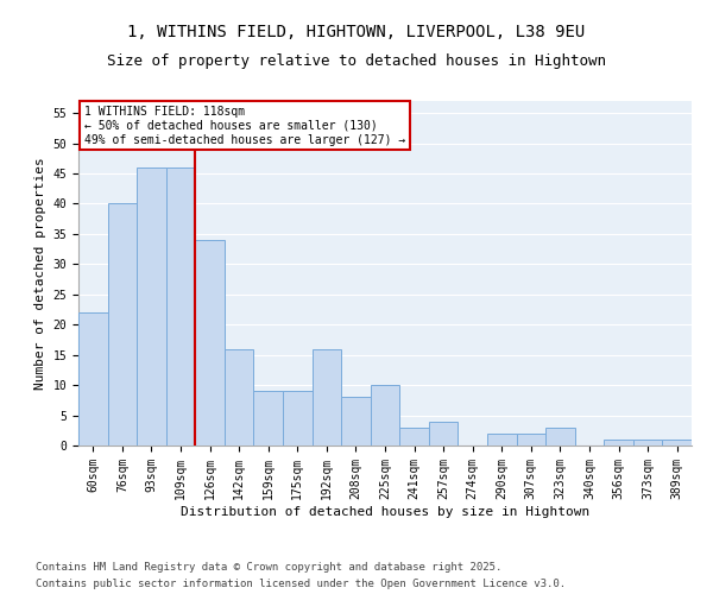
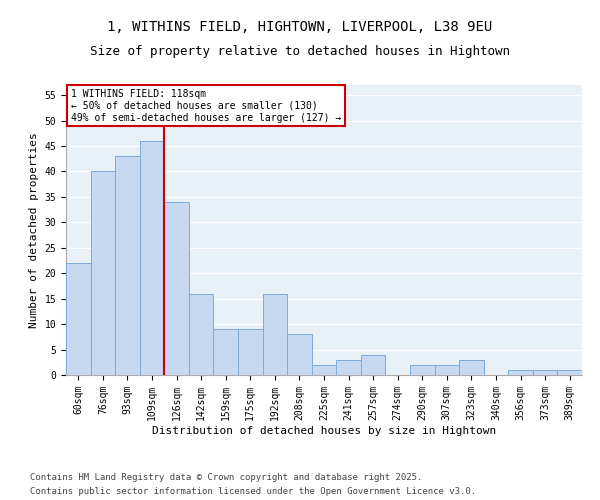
93sqm: 46 -> 43
225sqm: 10 -> 2
